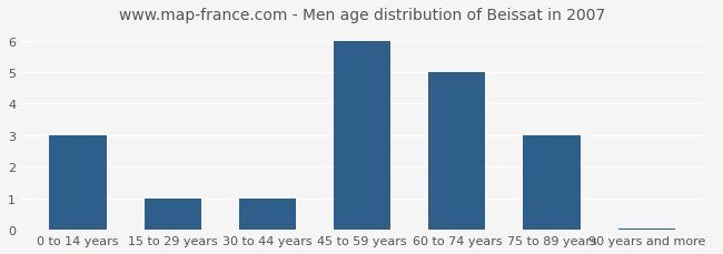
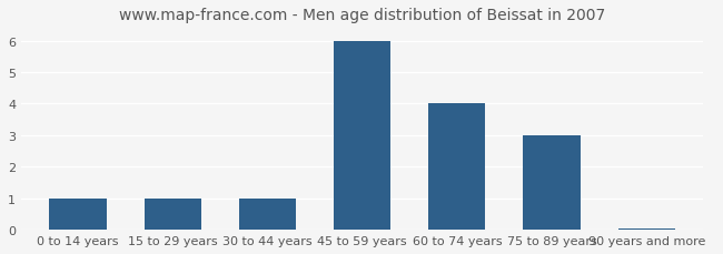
0 to 14 years: 3.00 -> 1.00
60 to 74 years: 5.00 -> 4.00
